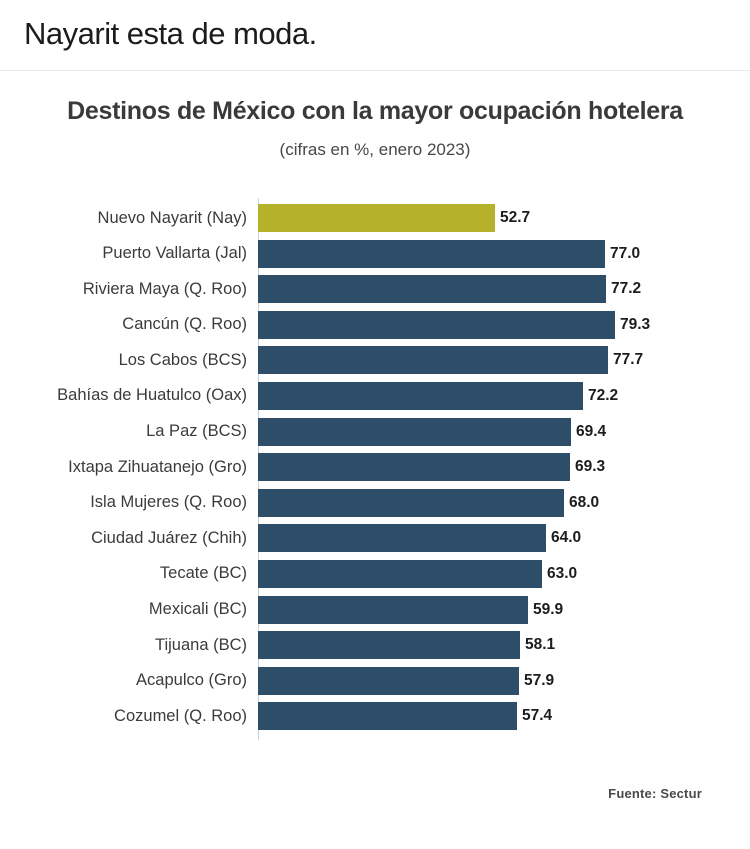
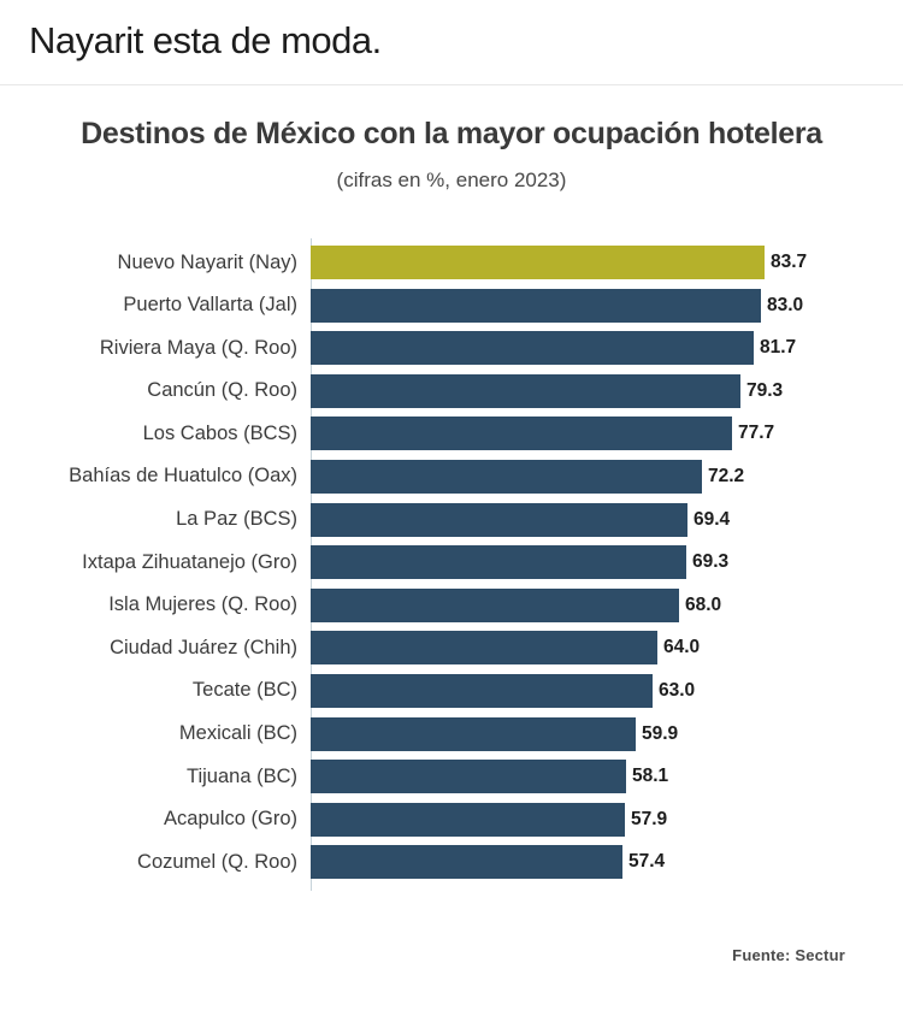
Nuevo Nayarit (Nay): 52.7 -> 83.7
Puerto Vallarta (Jal): 77.0 -> 83.0
Riviera Maya (Q. Roo): 77.2 -> 81.7
